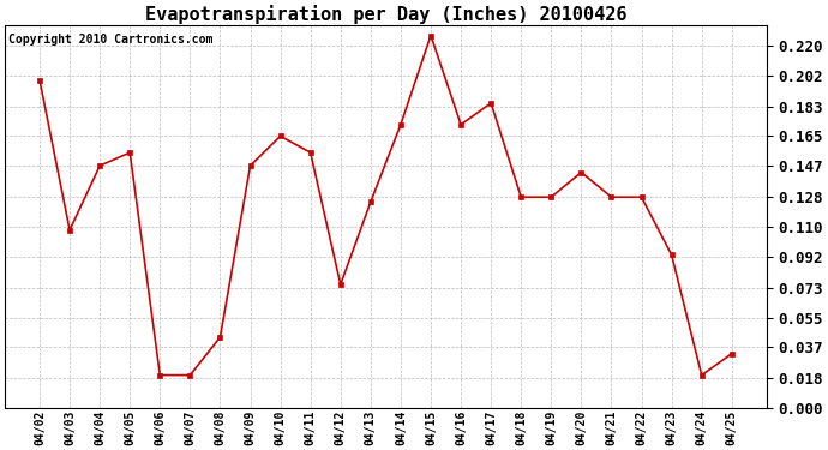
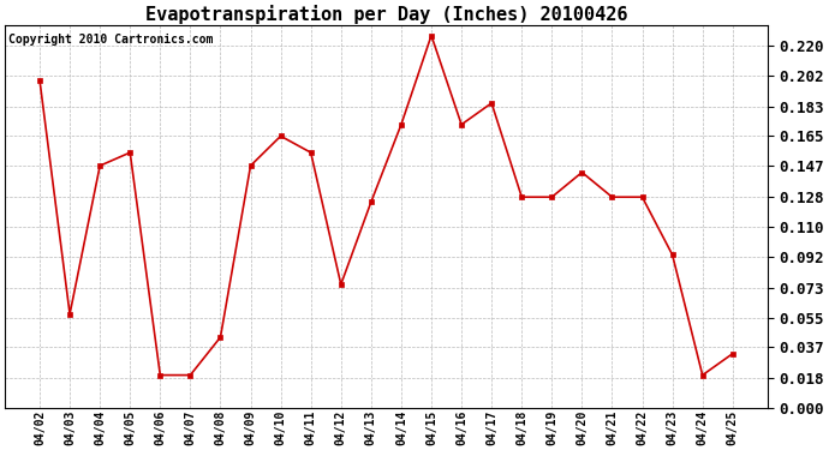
04/03: 0.108 -> 0.057
